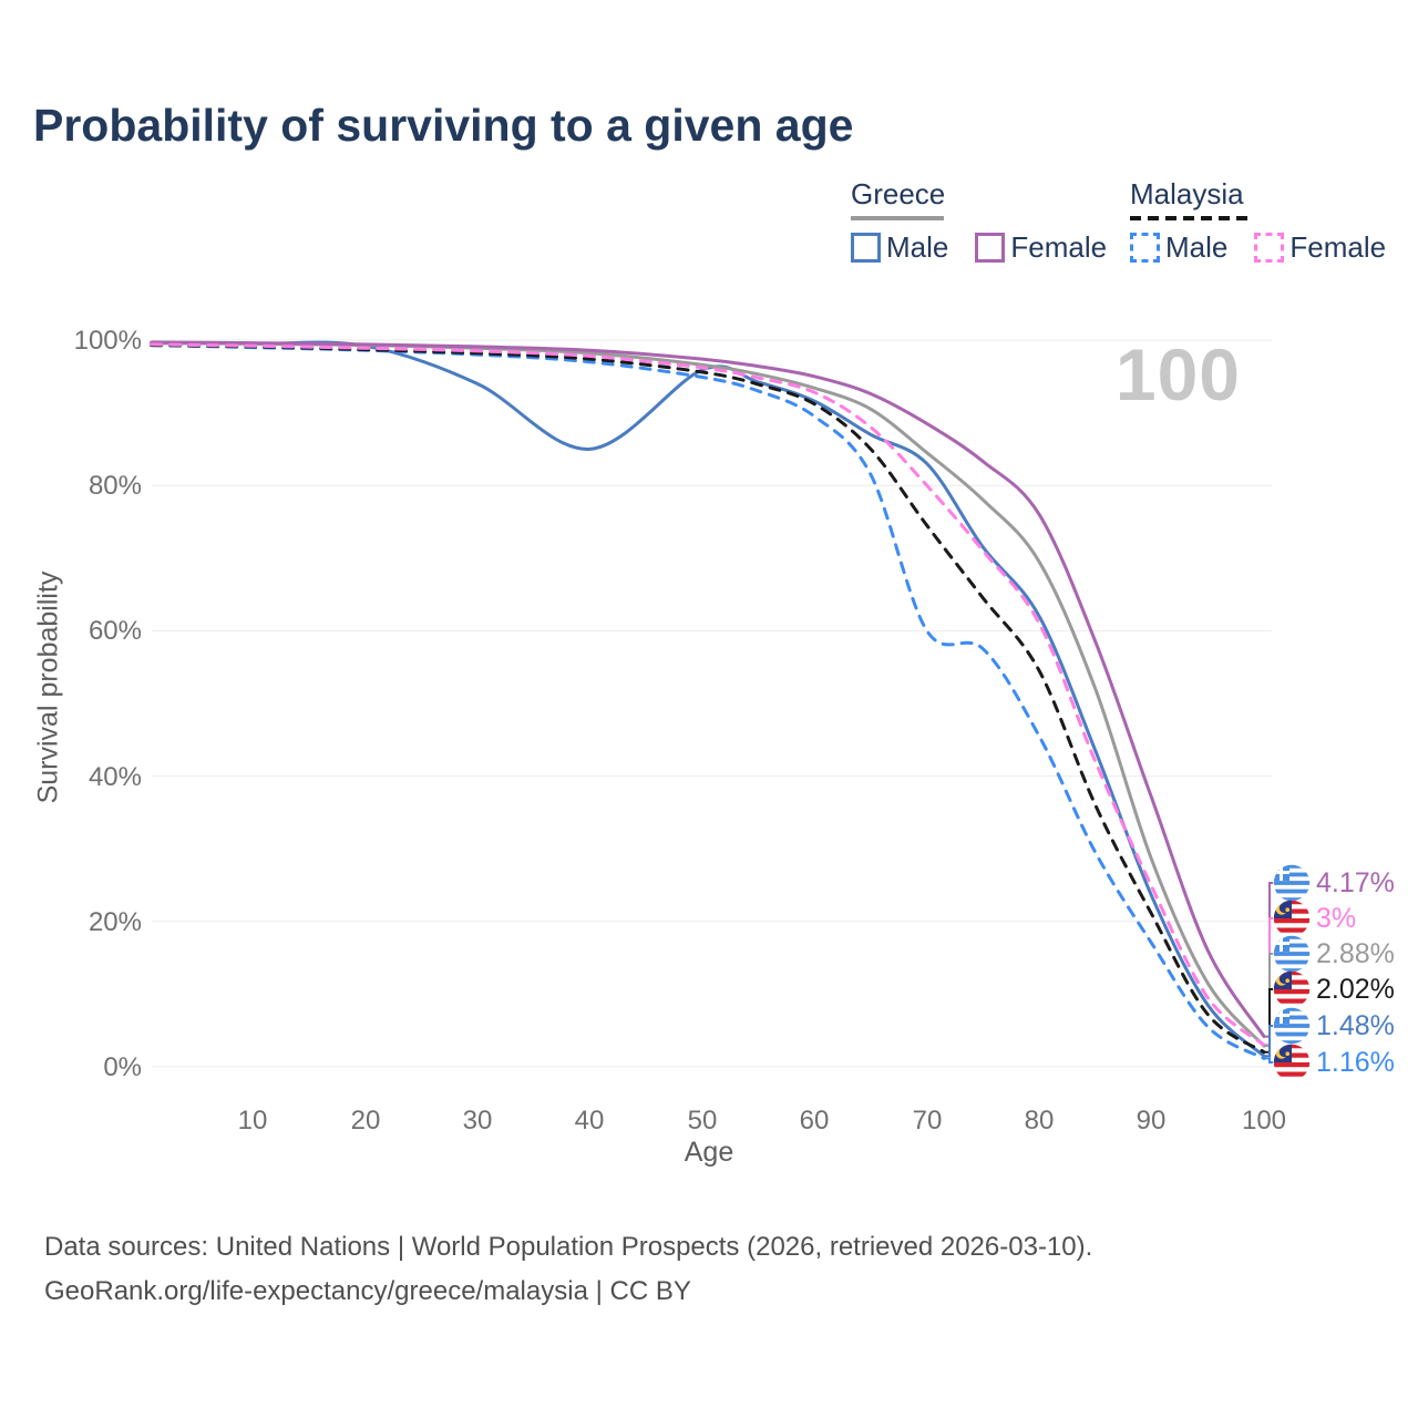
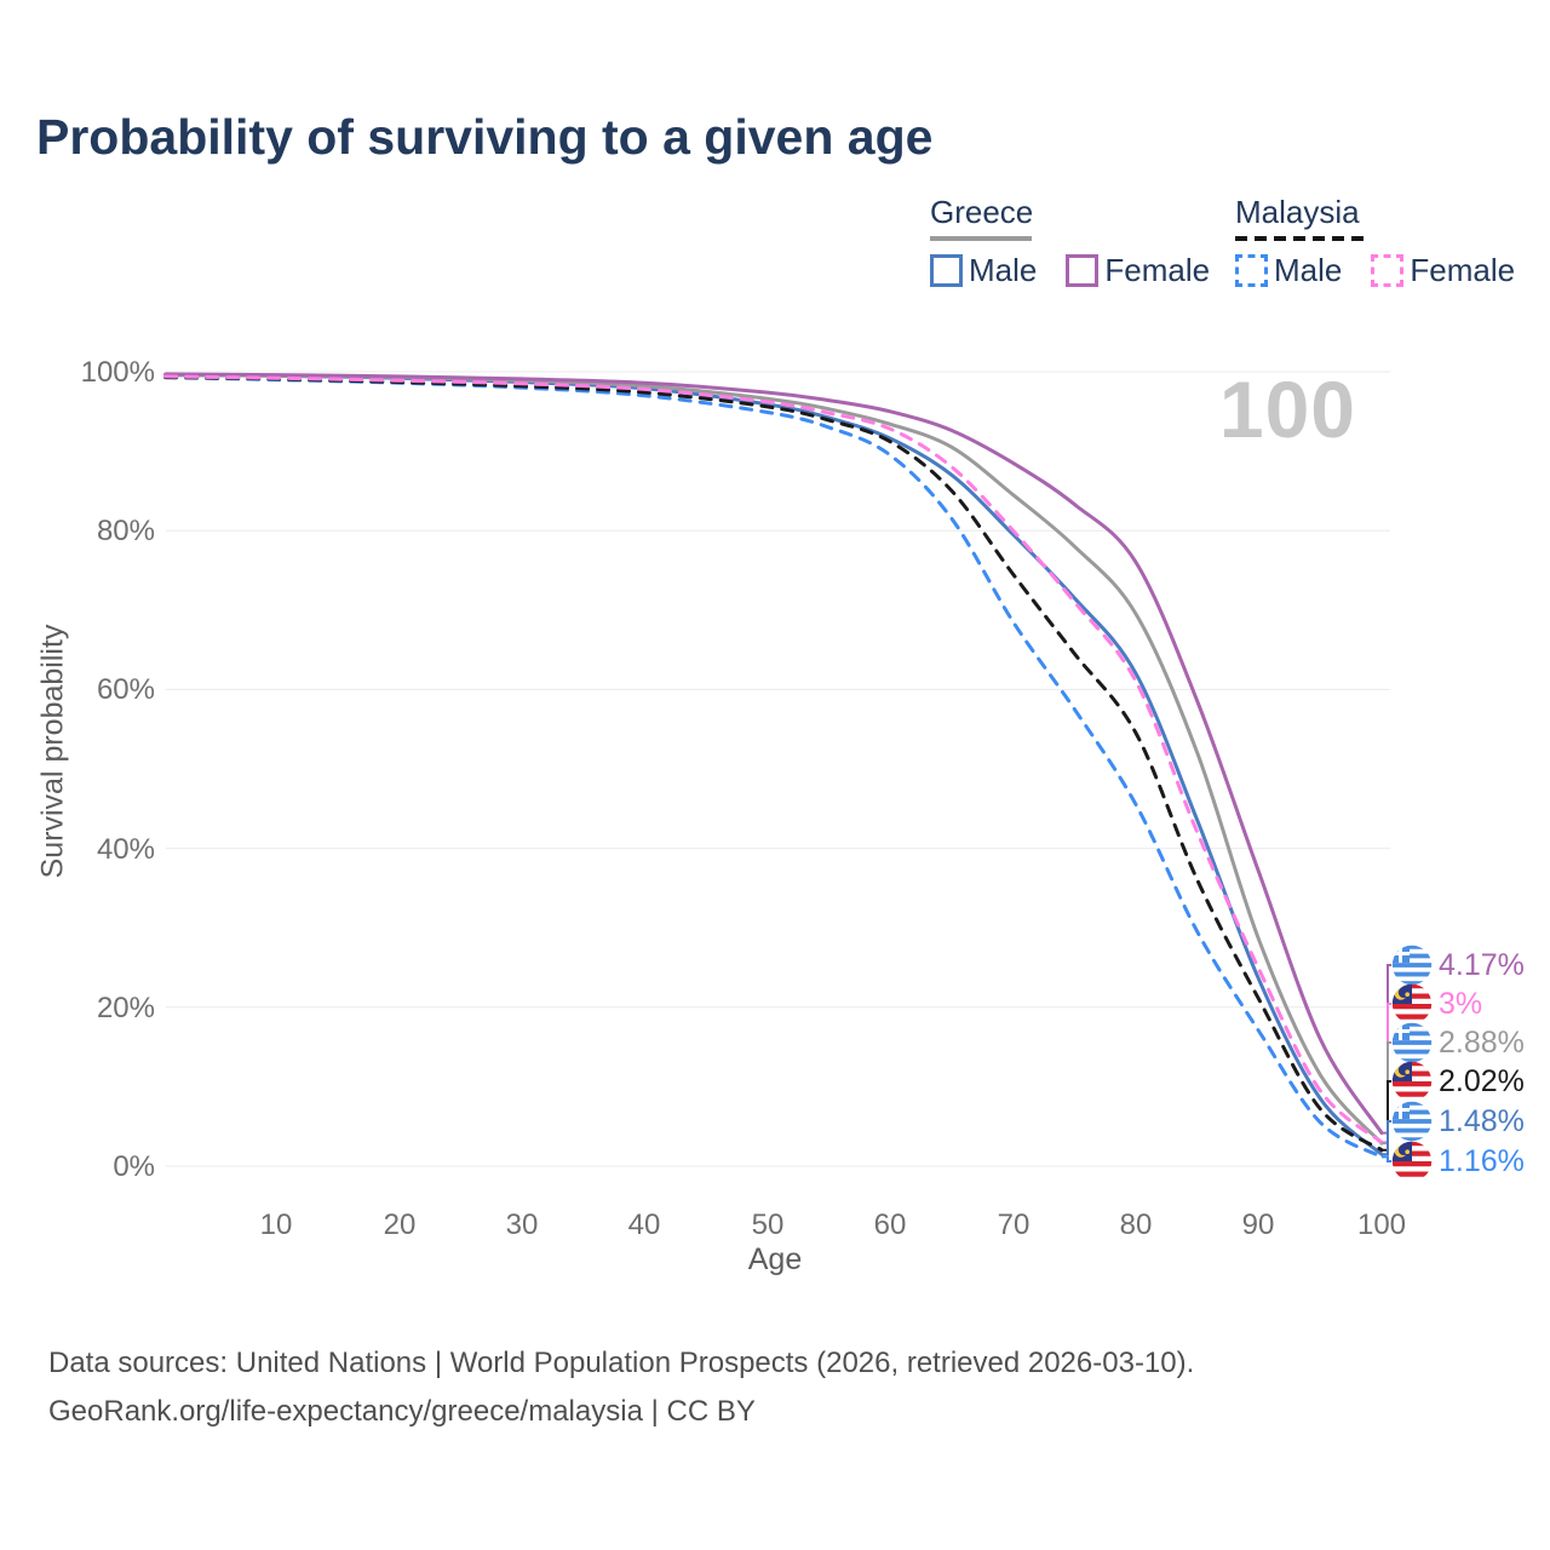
Greece Male/30: 94% -> 99%
Greece Male/40: 85% -> 98%
Greece Male/70: 83% -> 80%
Malaysia Male/70: 60% -> 68%
